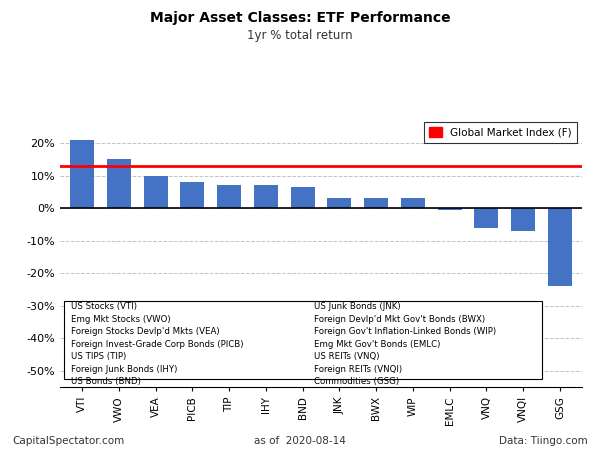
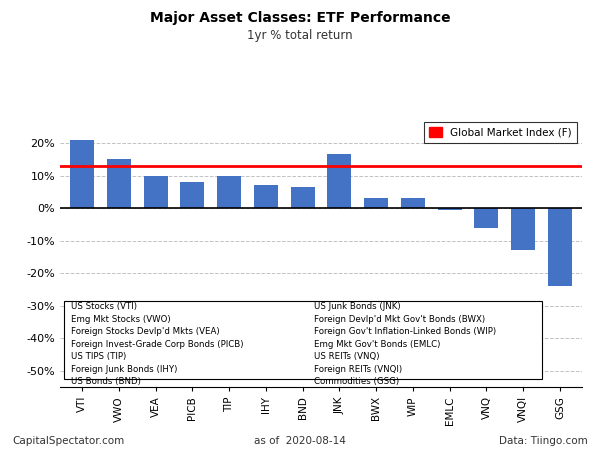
TIP: 7.2% -> 10.0%
JNK: 3.2% -> 16.5%
VNQI: -7.0% -> -13.0%
